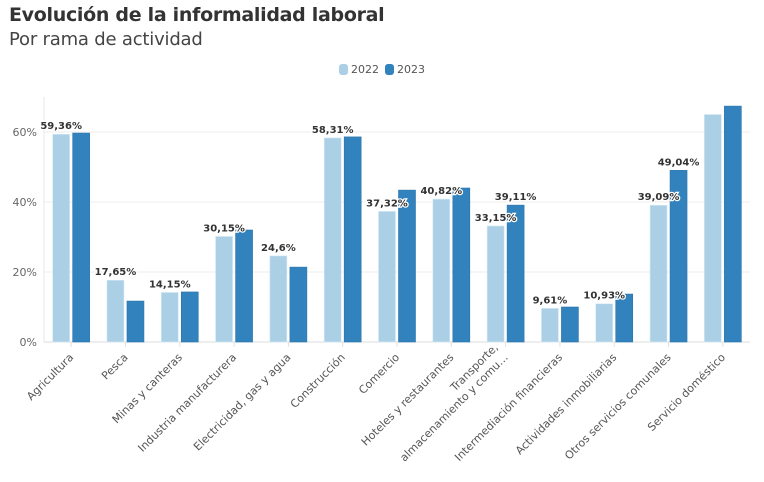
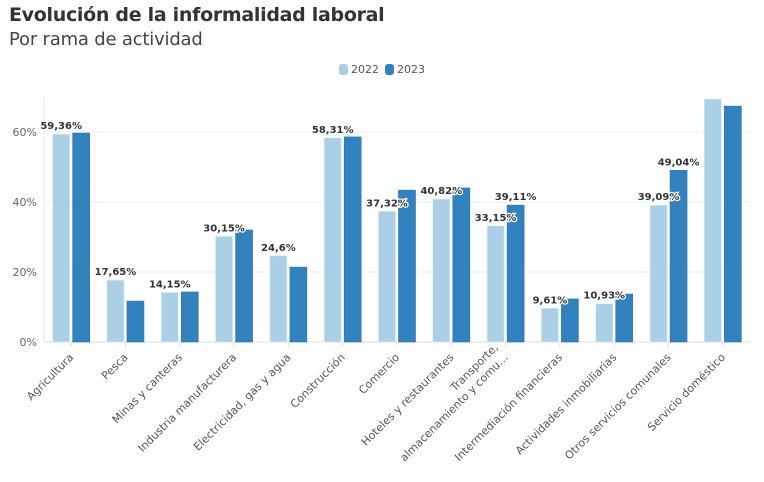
2023/Intermediación financieras: 10% -> 12%
2022/Servicio doméstico: 65% -> 69%
